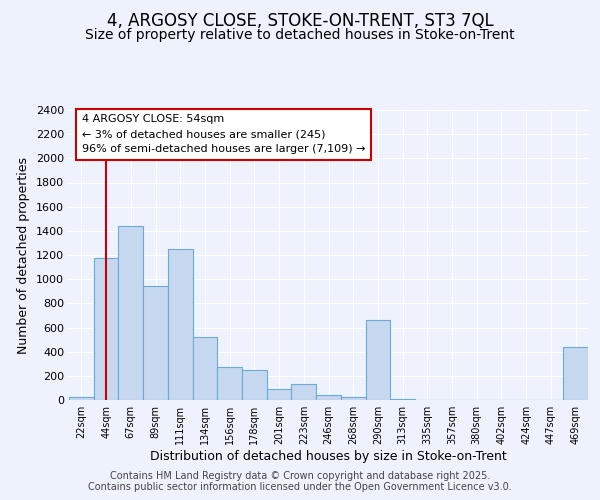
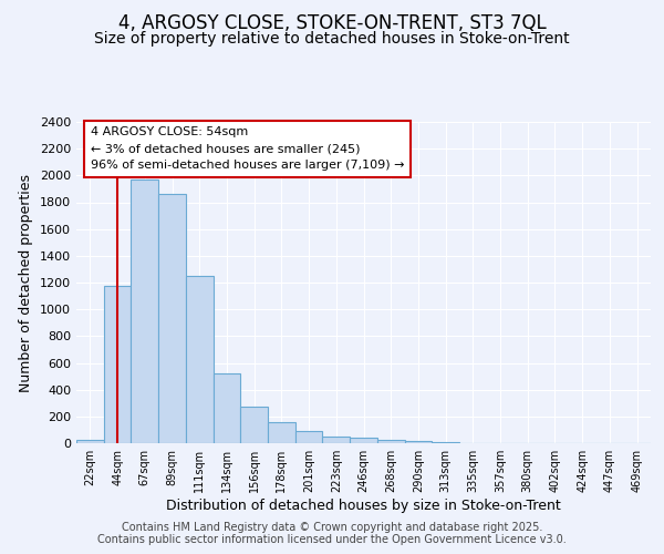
67sqm: 1440 -> 1970
89sqm: 940 -> 1860
178sqm: 250 -> 160
223sqm: 130 -> 50
290sqm: 660 -> 20
469sqm: 440 -> 0
